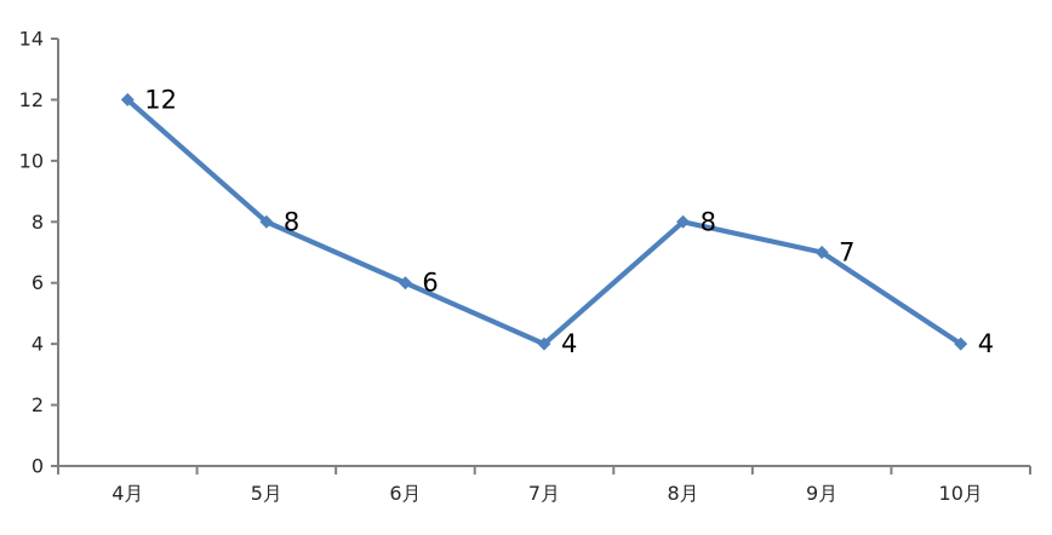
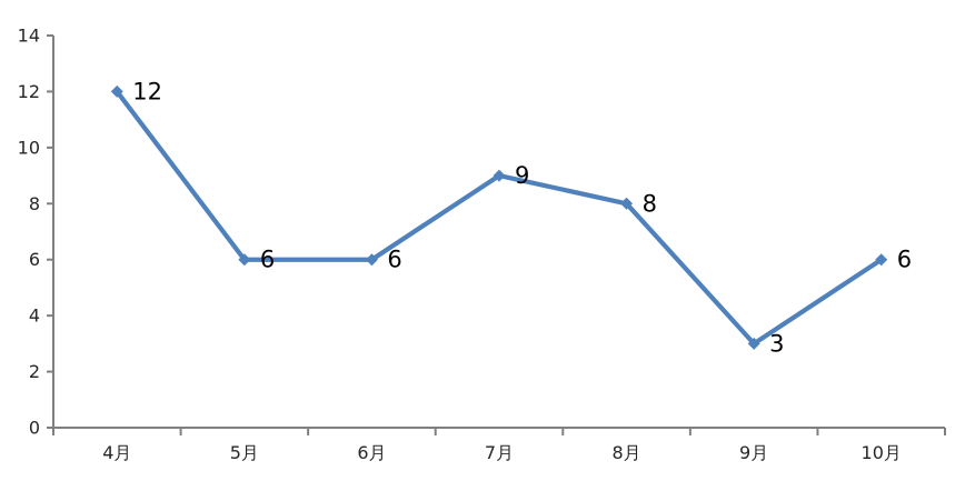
5月: 8 -> 6
7月: 4 -> 9
9月: 7 -> 3
10月: 4 -> 6
